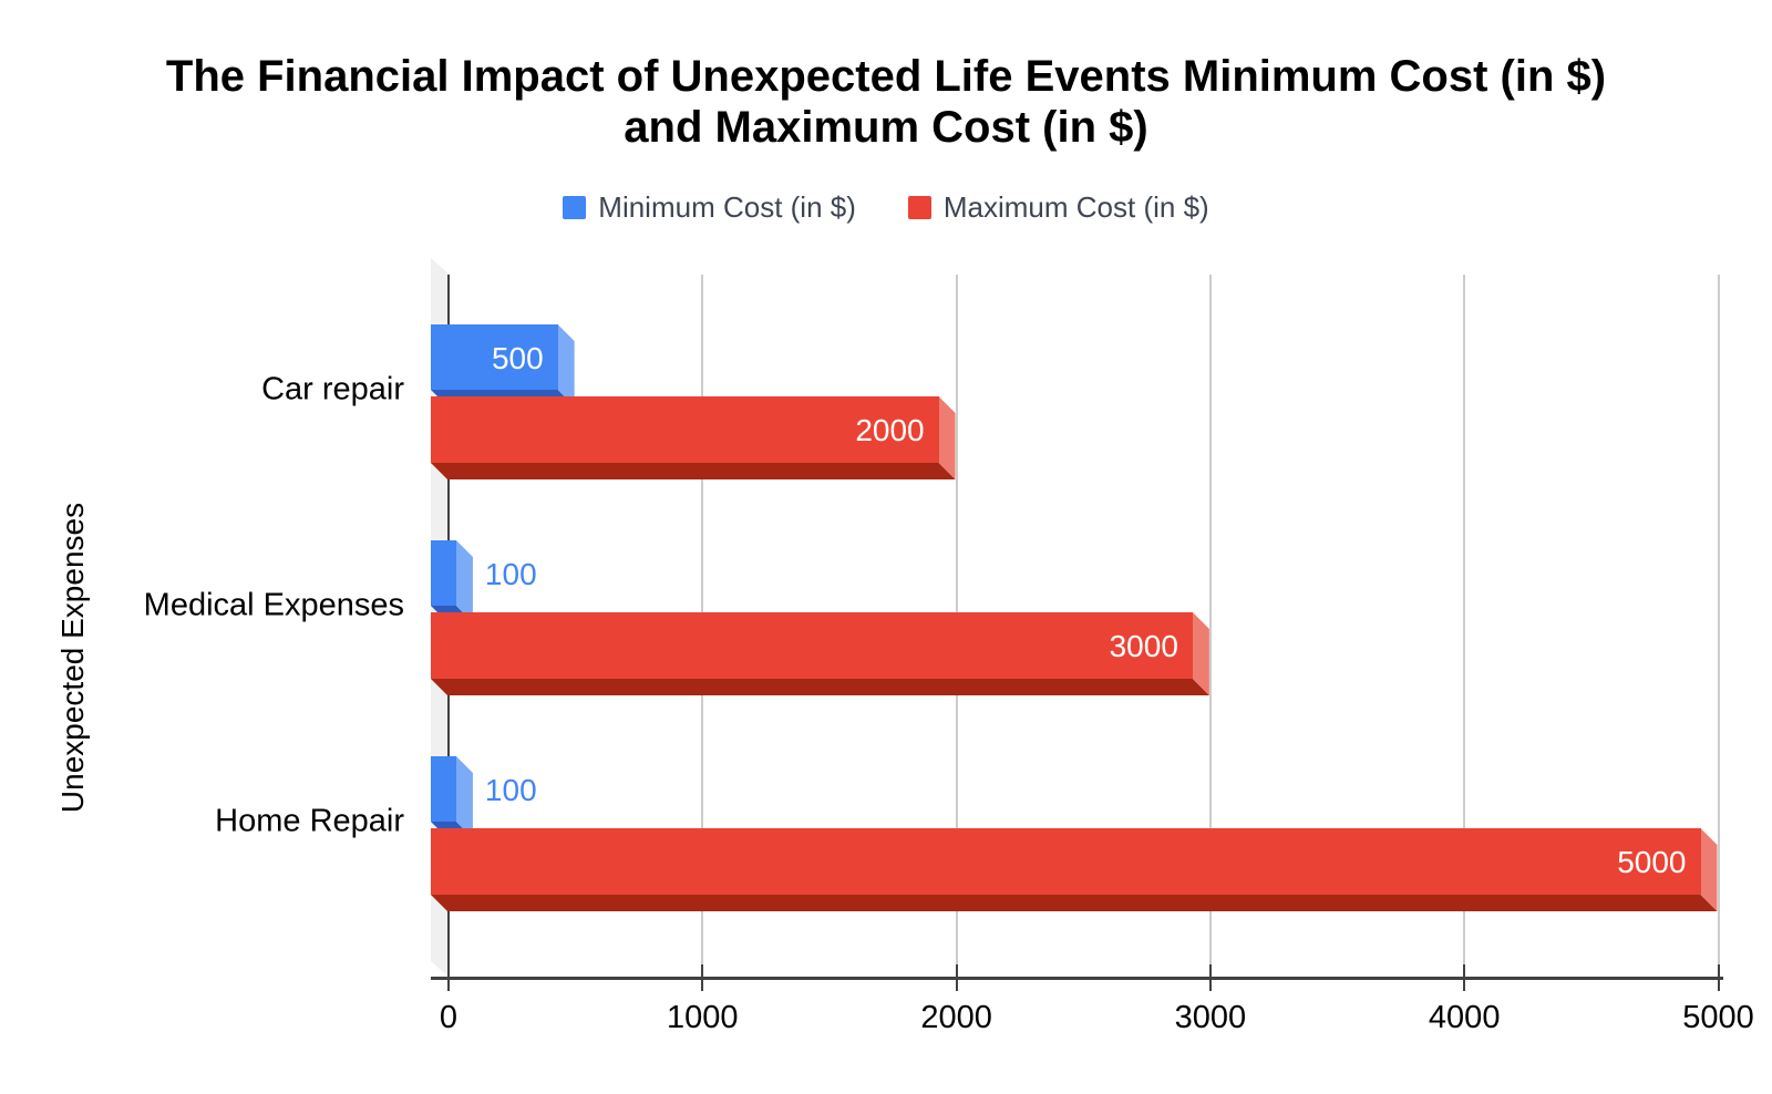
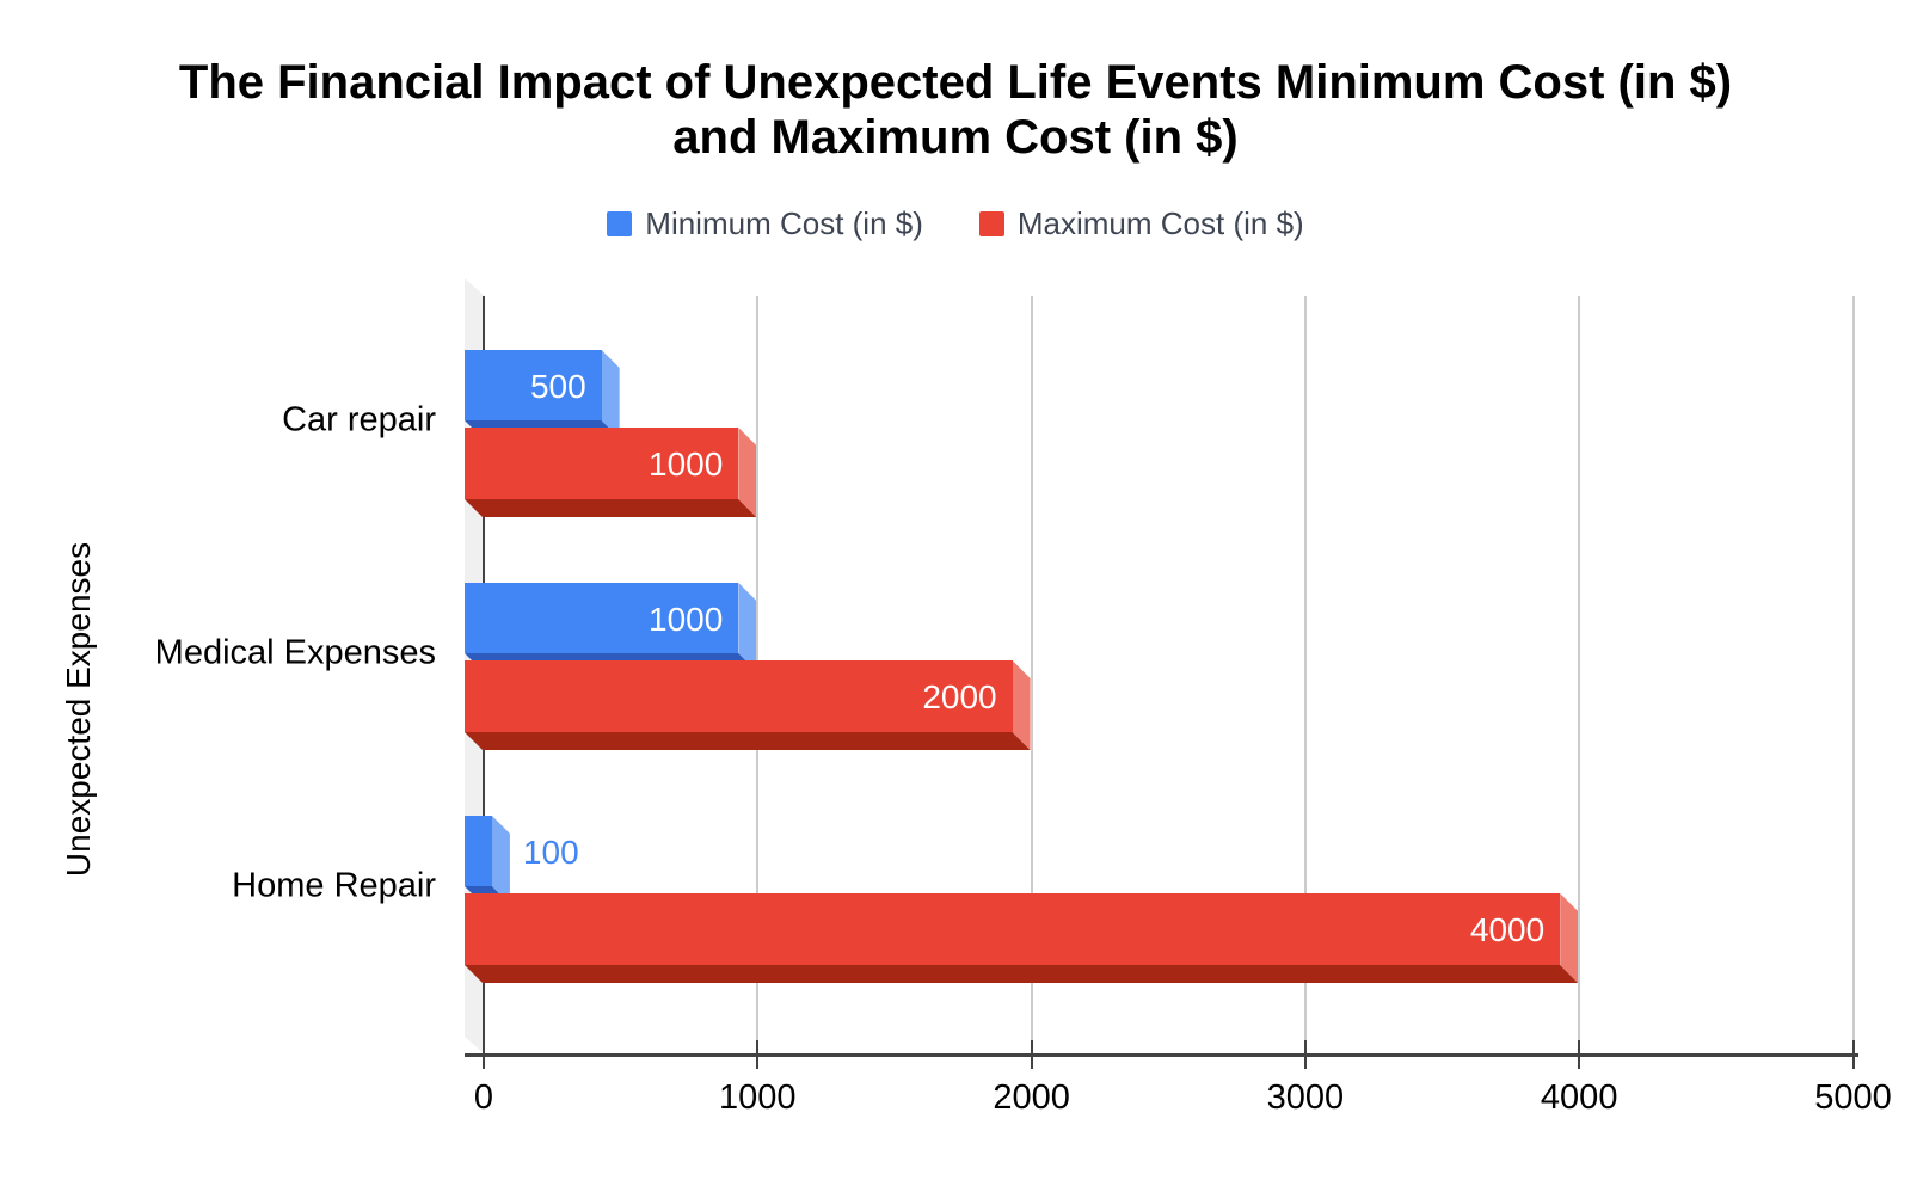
Maximum Cost (in $)/Car repair: 2000 -> 1000
Minimum Cost (in $)/Medical Expenses: 100 -> 1000
Maximum Cost (in $)/Medical Expenses: 3000 -> 2000
Maximum Cost (in $)/Home Repair: 5000 -> 4000
